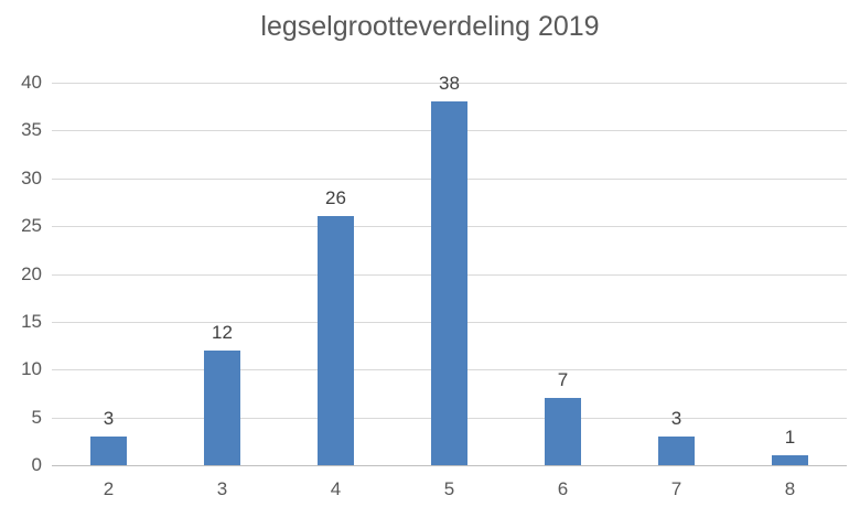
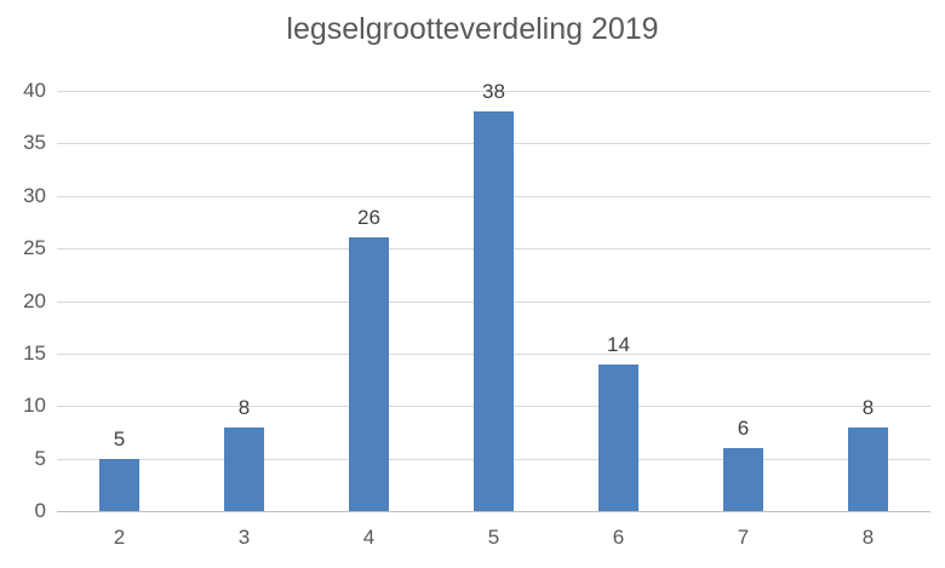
2: 3 -> 5
3: 12 -> 8
6: 7 -> 14
7: 3 -> 6
8: 1 -> 8
